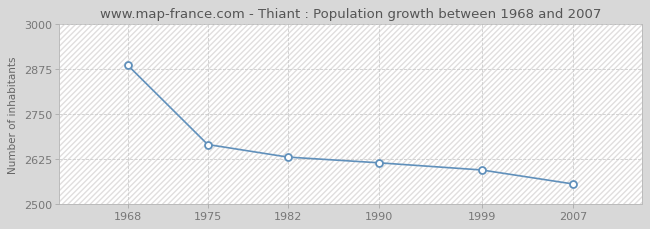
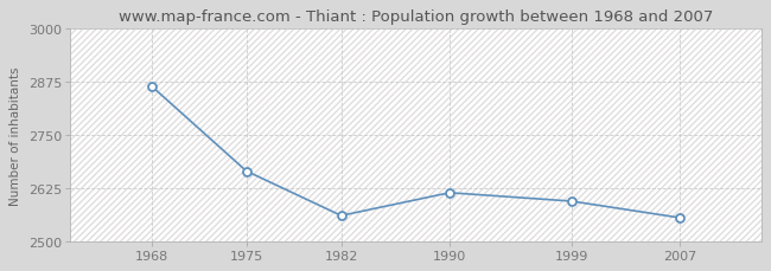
1968: 2886 -> 2865
1982: 2630 -> 2560
